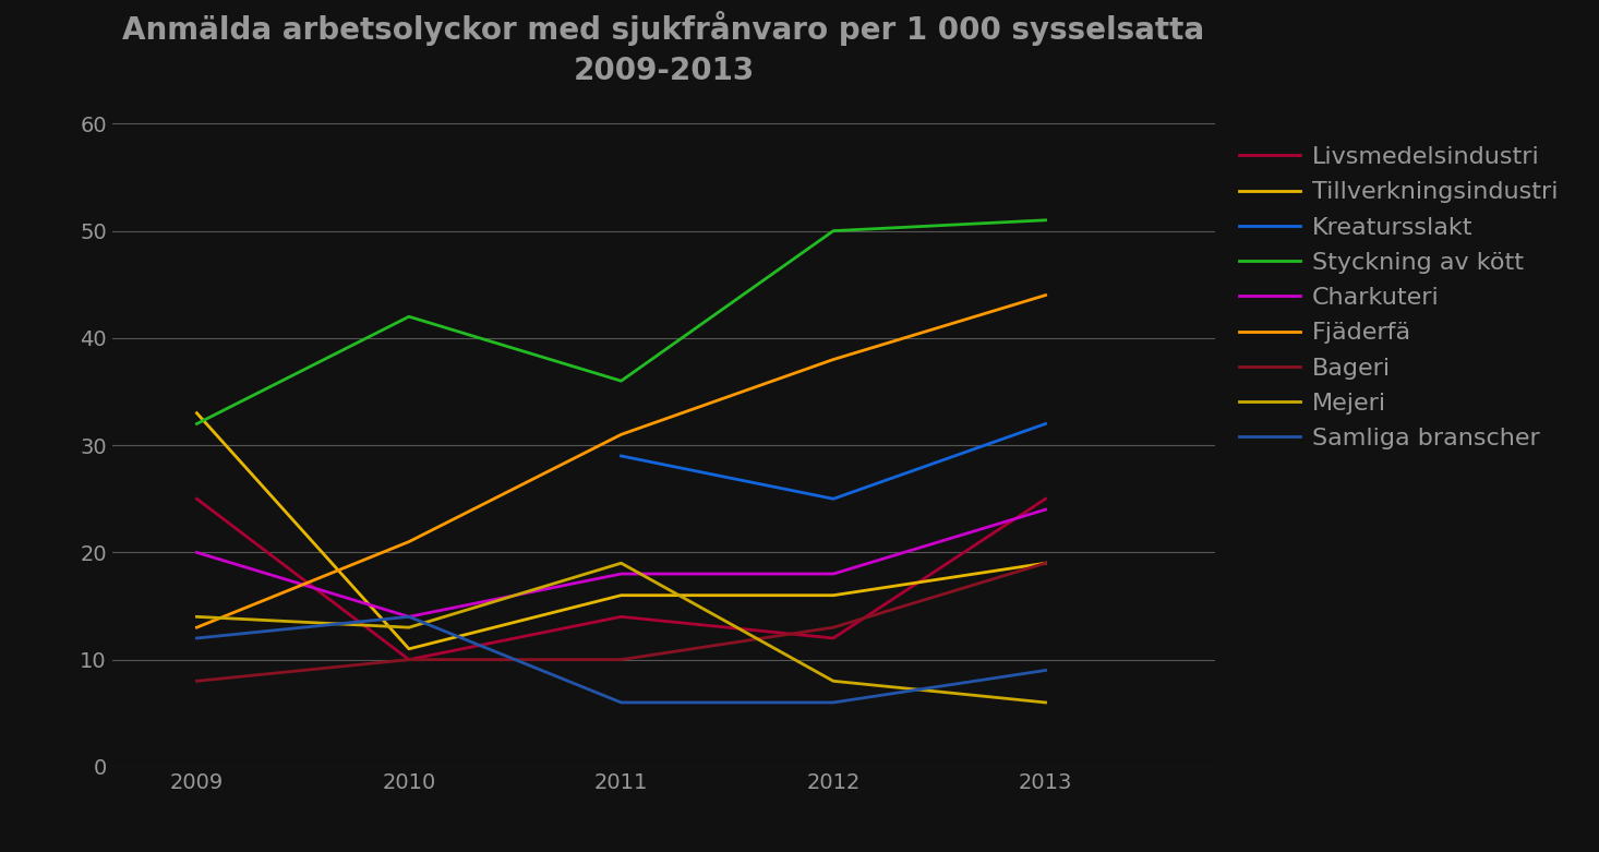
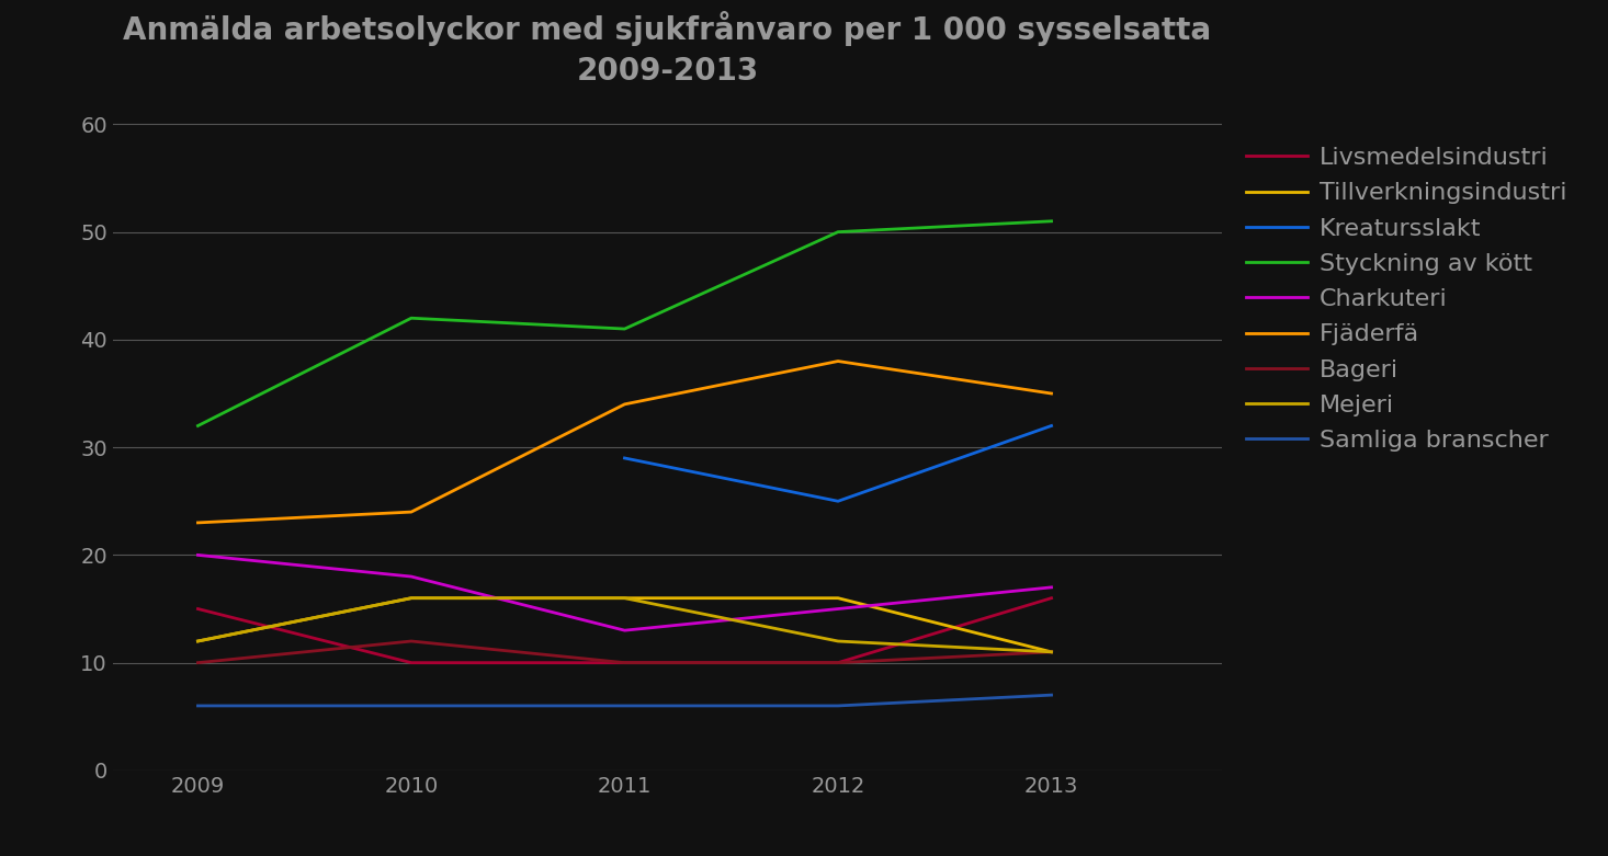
Livsmedelsindustri/2009: 25 -> 15
Tillverkningsindustri/2009: 33 -> 12
Fjäderfä/2009: 13 -> 23
Bageri/2009: 8 -> 10
Mejeri/2009: 14 -> 12
Samliga branscher/2009: 12 -> 6
Tillverkningsindustri/2010: 11 -> 16
Charkuteri/2010: 14 -> 18
Fjäderfä/2010: 21 -> 24
Bageri/2010: 10 -> 12
Mejeri/2010: 13 -> 16
Samliga branscher/2010: 14 -> 6
Livsmedelsindustri/2011: 14 -> 10
Styckning av kött/2011: 36 -> 41
Charkuteri/2011: 18 -> 13
Fjäderfä/2011: 31 -> 34
Mejeri/2011: 19 -> 16
Livsmedelsindustri/2012: 12 -> 10
Charkuteri/2012: 18 -> 15
Bageri/2012: 13 -> 10
Mejeri/2012: 8 -> 12
Livsmedelsindustri/2013: 25 -> 16
Tillverkningsindustri/2013: 19 -> 11
Charkuteri/2013: 24 -> 17
Fjäderfä/2013: 44 -> 35
Bageri/2013: 19 -> 11
Mejeri/2013: 6 -> 11
Samliga branscher/2013: 9 -> 7
